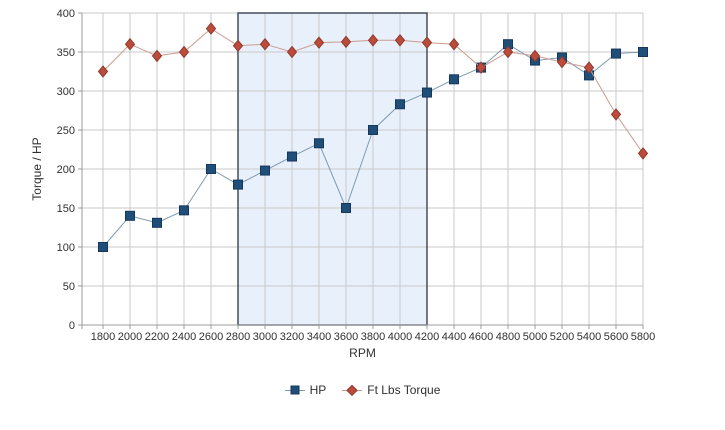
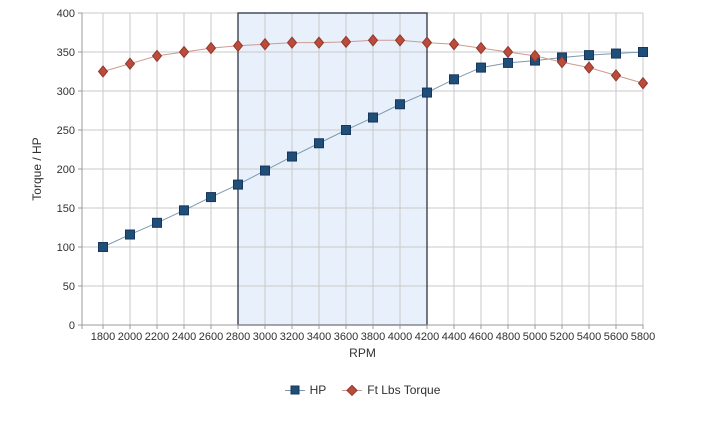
HP/2000: 140 -> 120
Ft Lbs Torque/2000: 360 -> 340
HP/2600: 200 -> 160
Ft Lbs Torque/2600: 380 -> 360
Ft Lbs Torque/3200: 350 -> 360
HP/3600: 150 -> 250
HP/3800: 250 -> 270
Ft Lbs Torque/4600: 330 -> 360
HP/4800: 360 -> 340
HP/5400: 320 -> 350
Ft Lbs Torque/5600: 270 -> 320
Ft Lbs Torque/5800: 220 -> 310
